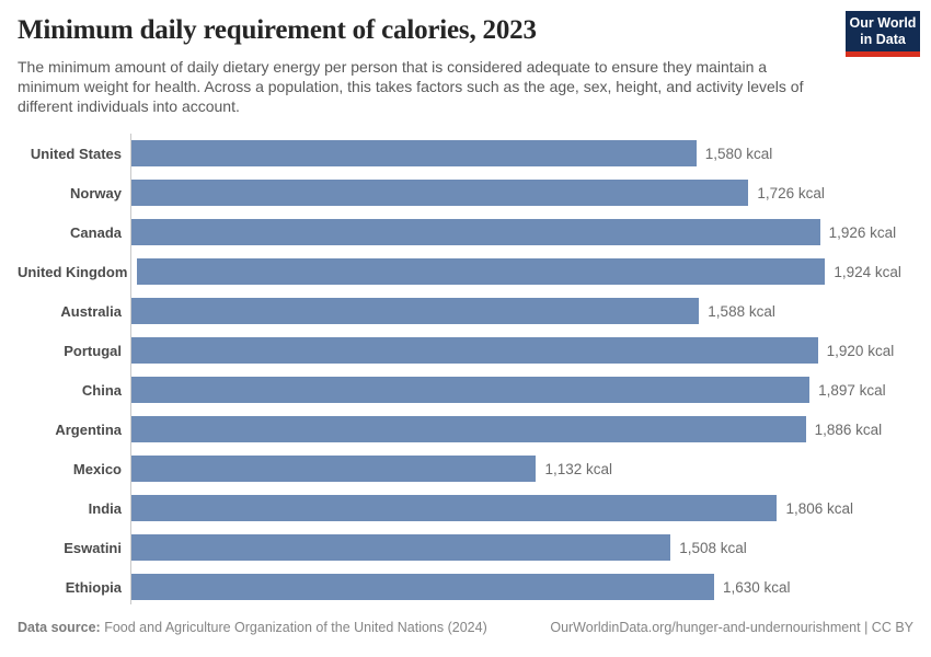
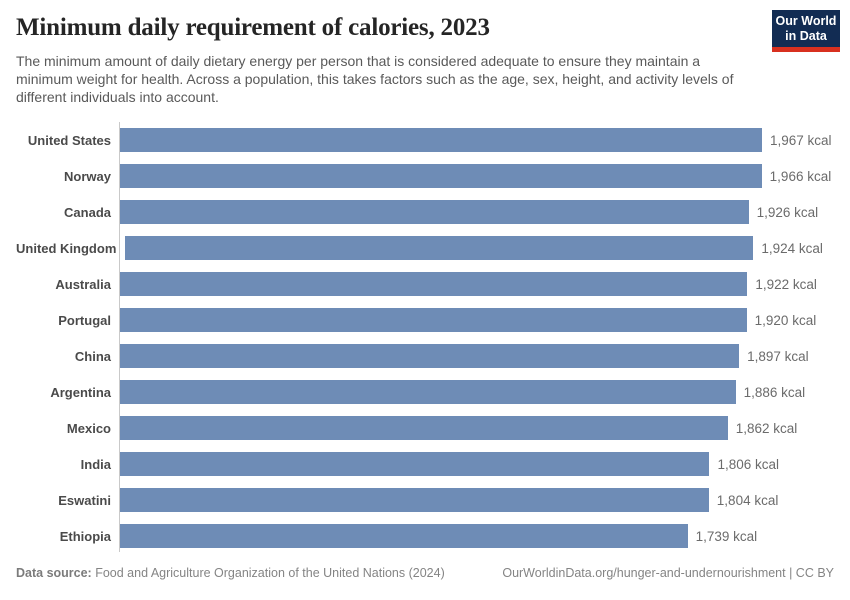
United States: 1,580 -> 1,967
Norway: 1,726 -> 1,966
Australia: 1,588 -> 1,922
Mexico: 1,132 -> 1,862
Eswatini: 1,508 -> 1,804
Ethiopia: 1,630 -> 1,739
